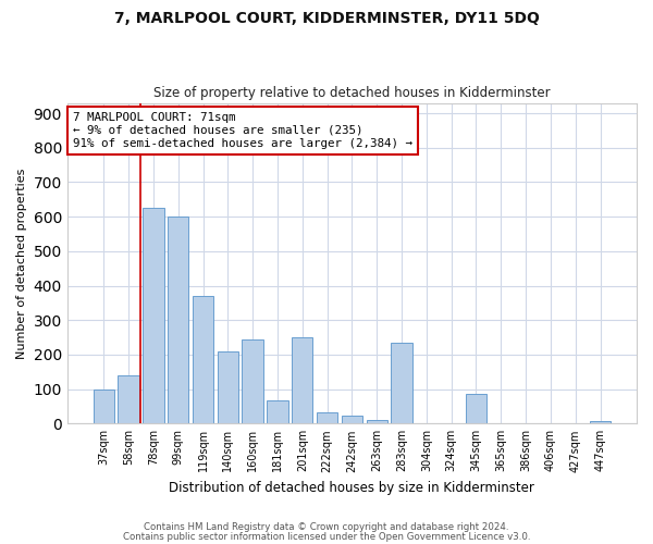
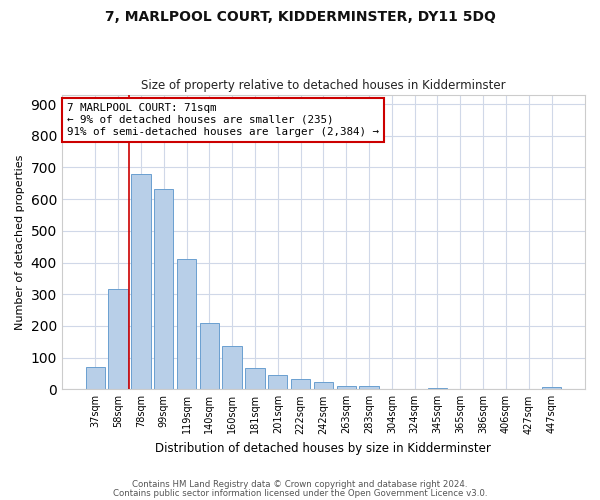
37sqm: 100 -> 70
58sqm: 140 -> 318
78sqm: 625 -> 680
99sqm: 600 -> 632
119sqm: 370 -> 410
160sqm: 245 -> 138
201sqm: 250 -> 46
283sqm: 235 -> 10
345sqm: 85 -> 5
